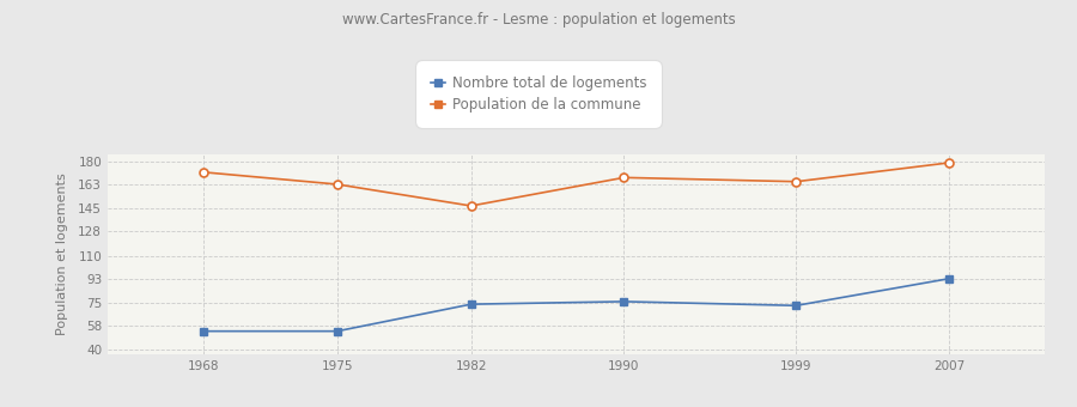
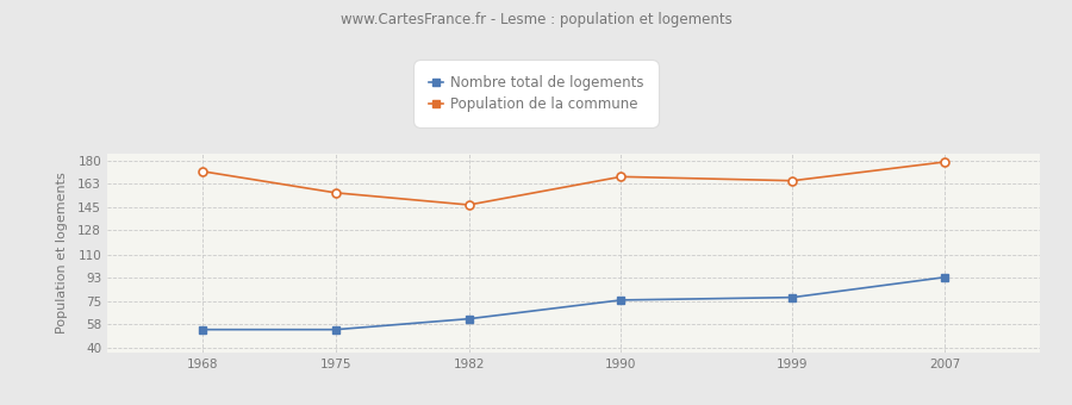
Population de la commune/1975: 163 -> 156
Nombre total de logements/1982: 74 -> 62
Nombre total de logements/1999: 73 -> 78
